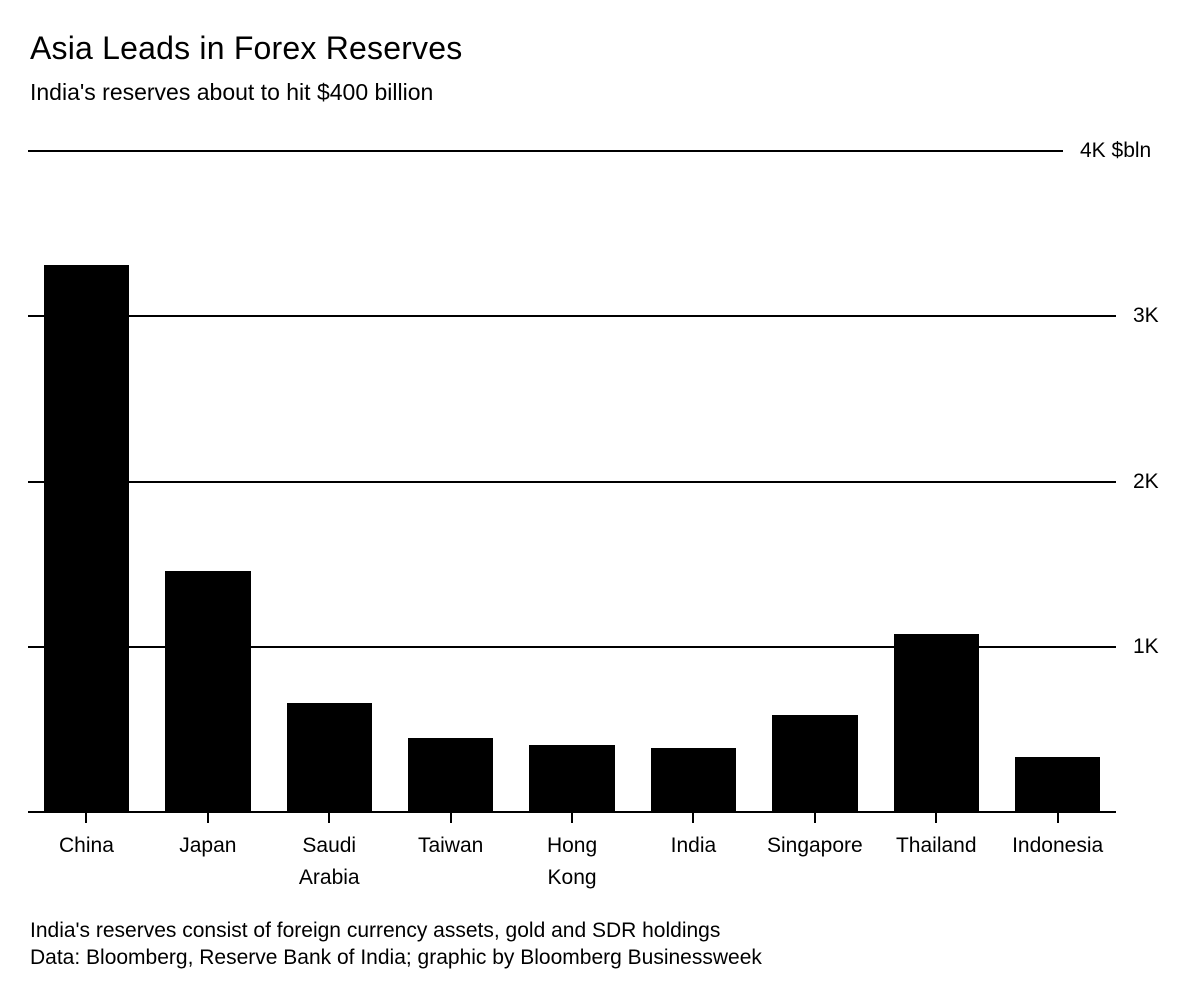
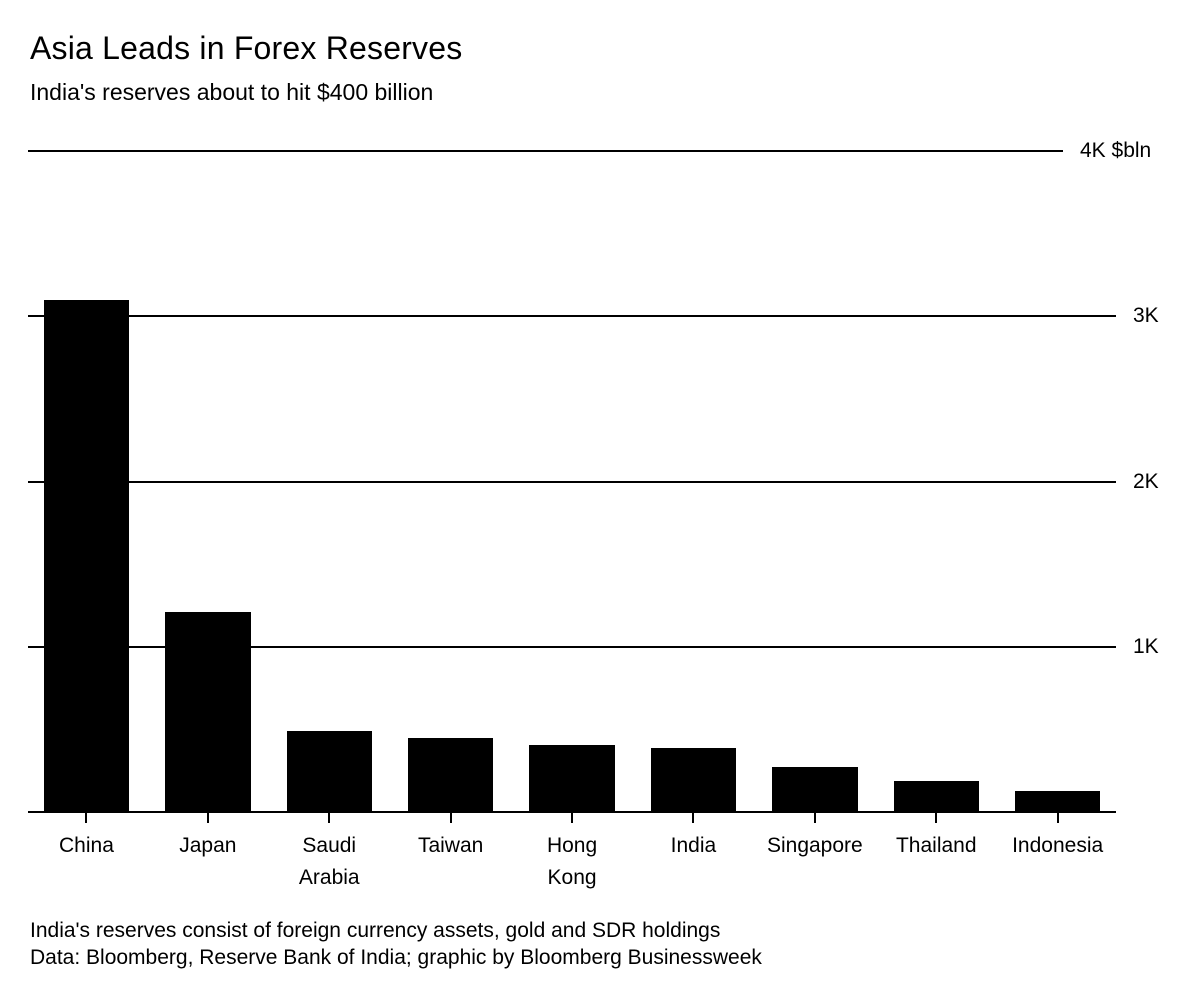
China: 3.31K -> 3.10K
Japan: 1.46K -> 1.21K
Saudi Arabia: 0.66K -> 0.49K
Singapore: 0.59K -> 0.27K
Thailand: 1.08K -> 0.19K
Indonesia: 0.33K -> 0.13K
